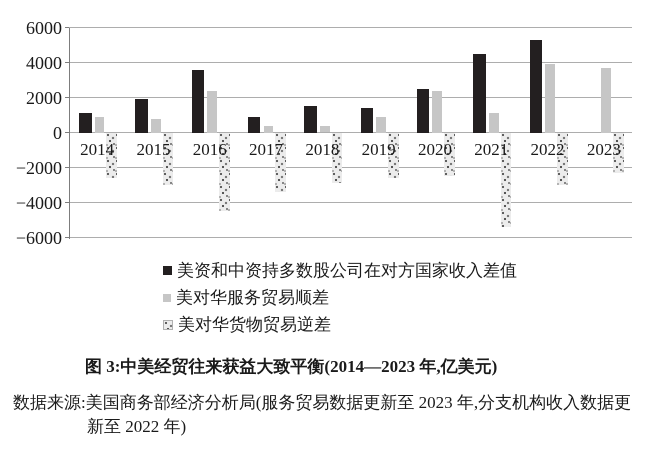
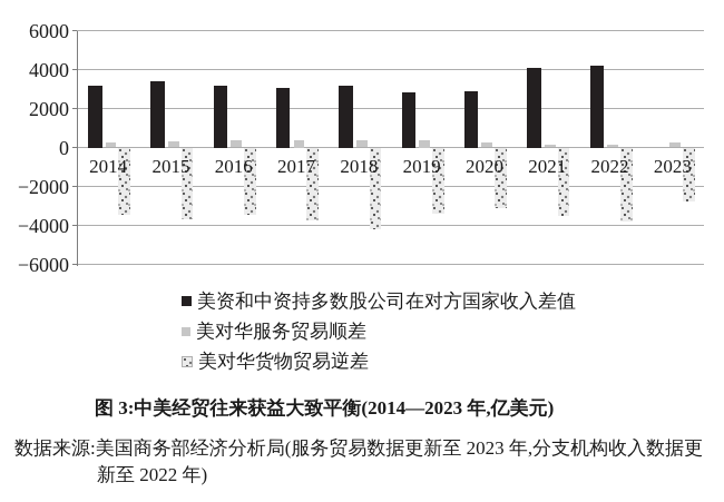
美资和中资持多数股公司在对方国家收入差值/2014: 1100 -> 3200
美对华服务贸易顺差/2014: 900 -> 300
美对华货物贸易逆差/2014: -2600 -> -3400
美资和中资持多数股公司在对方国家收入差值/2015: 1900 -> 3400
美对华服务贸易顺差/2015: 800 -> 300
美对华货物贸易逆差/2015: -3000 -> -3700
美资和中资持多数股公司在对方国家收入差值/2016: 3600 -> 3200
美对华服务贸易顺差/2016: 2400 -> 400
美对华货物贸易逆差/2016: -4500 -> -3500
美资和中资持多数股公司在对方国家收入差值/2017: 900 -> 3000
美对华货物贸易逆差/2017: -3400 -> -3800
美资和中资持多数股公司在对方国家收入差值/2018: 1500 -> 3200
美对华货物贸易逆差/2018: -2900 -> -4200
美资和中资持多数股公司在对方国家收入差值/2019: 1400 -> 2800
美对华服务贸易顺差/2019: 900 -> 400
美对华货物贸易逆差/2019: -2600 -> -3400
美资和中资持多数股公司在对方国家收入差值/2020: 2500 -> 2900
美对华服务贸易顺差/2020: 2400 -> 200
美对华货物贸易逆差/2020: -2500 -> -3100
美资和中资持多数股公司在对方国家收入差值/2021: 4500 -> 4100
美对华服务贸易顺差/2021: 1100 -> 200
美对华货物贸易逆差/2021: -5400 -> -3500
美资和中资持多数股公司在对方国家收入差值/2022: 5300 -> 4200
美对华服务贸易顺差/2022: 3900 -> 100
美对华货物贸易逆差/2022: -3000 -> -3800
美对华服务贸易顺差/2023: 3700 -> 300
美对华货物贸易逆差/2023: -2300 -> -2800
